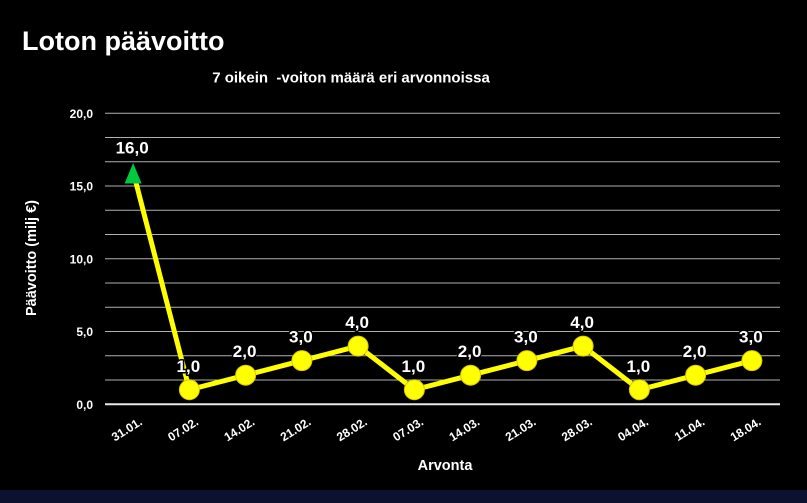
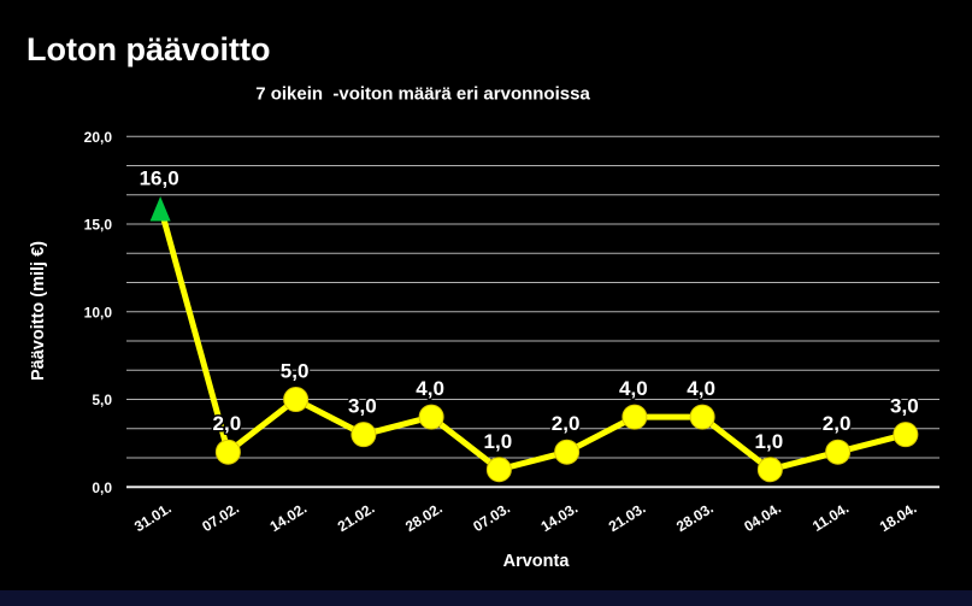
07.02.: 1,0 -> 2,0
14.02.: 2,0 -> 5,0
21.03.: 3,0 -> 4,0
